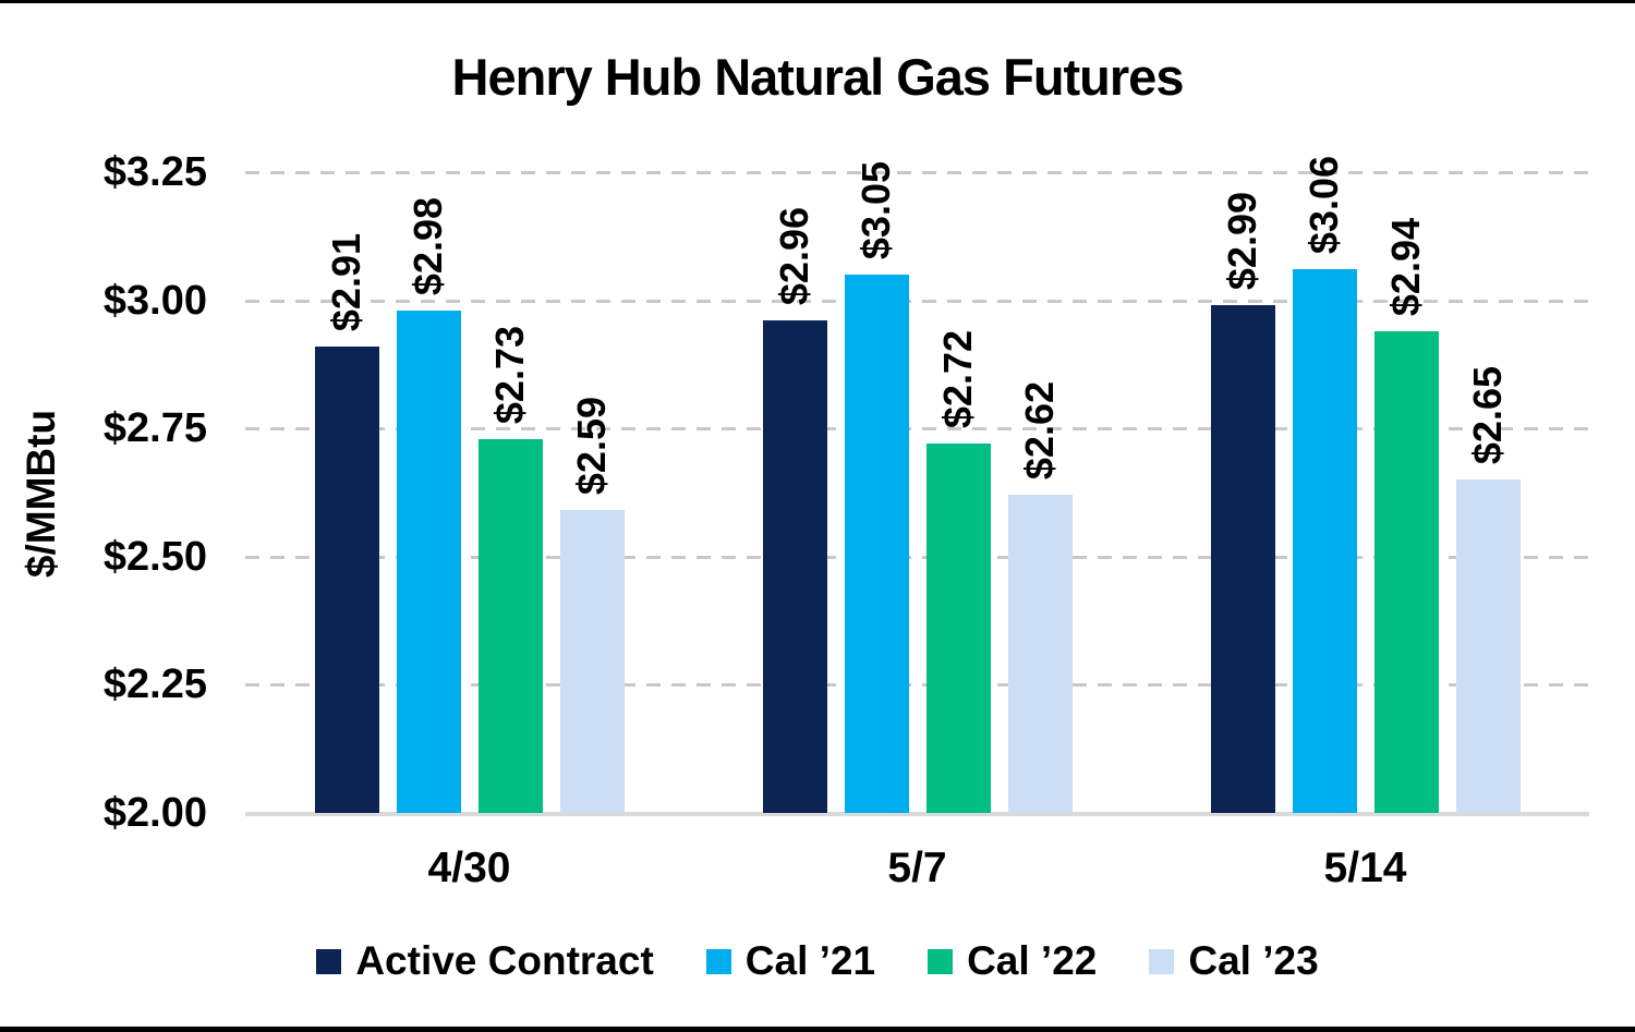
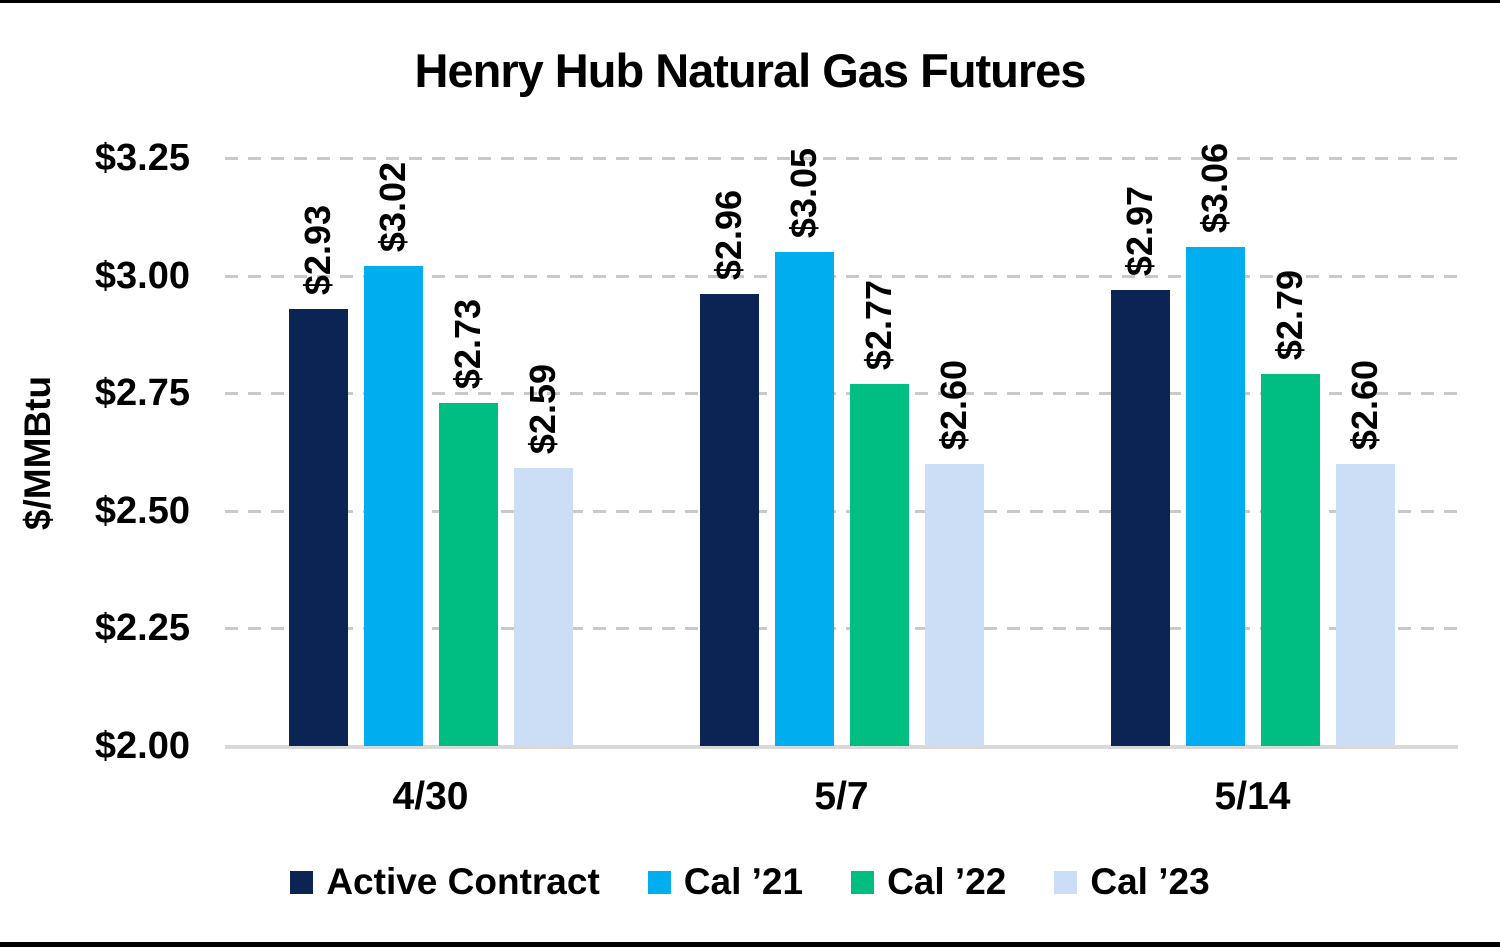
Active Contract/4/30: $2.91 -> $2.93
Cal ’21/4/30: $2.98 -> $3.02
Cal ’22/5/7: $2.72 -> $2.77
Cal ’23/5/7: $2.62 -> $2.60
Active Contract/5/14: $2.99 -> $2.97
Cal ’22/5/14: $2.94 -> $2.79
Cal ’23/5/14: $2.65 -> $2.60
